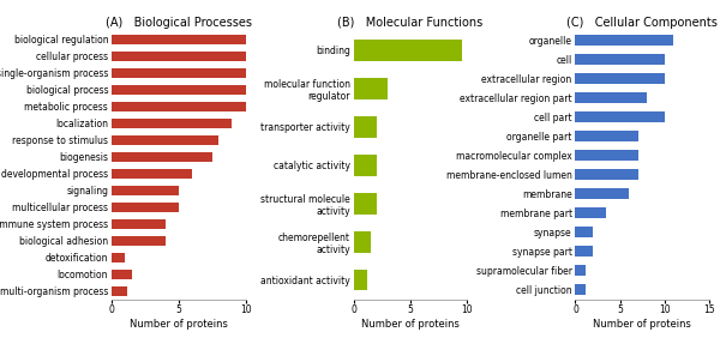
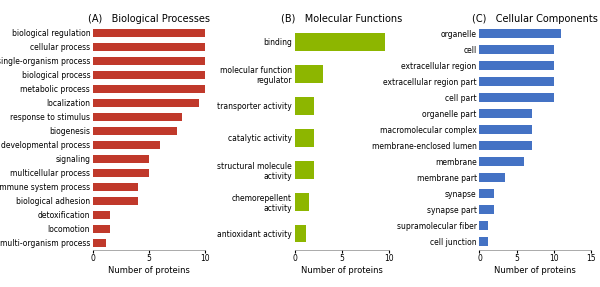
(A) Biological Processes/localization: 9.0 -> 9.5
(A) Biological Processes/detoxification: 1.0 -> 1.5
(C) Cellular Components/extracellular region part: 8.0 -> 10.0
